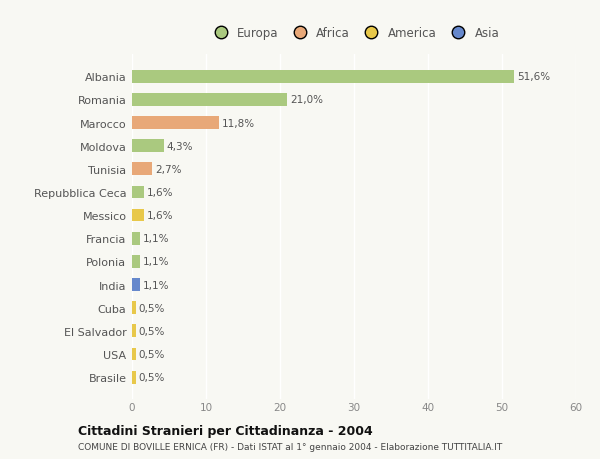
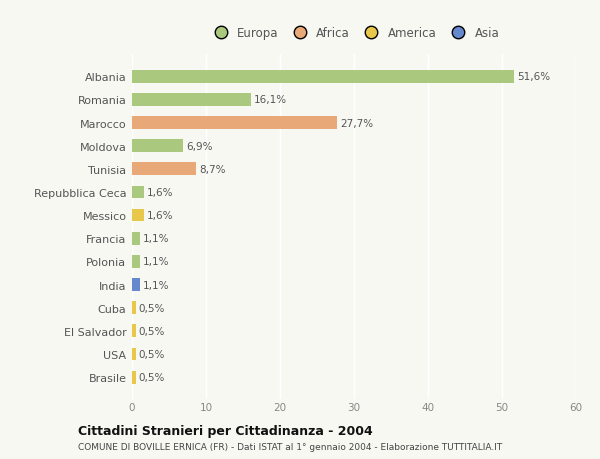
Romania: 21,0% -> 16,1%
Marocco: 11,8% -> 27,7%
Moldova: 4,3% -> 6,9%
Tunisia: 2,7% -> 8,7%
